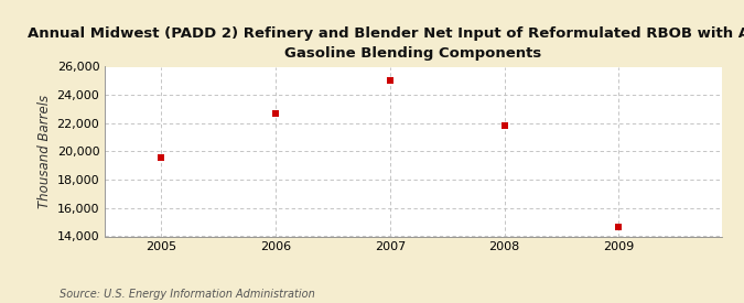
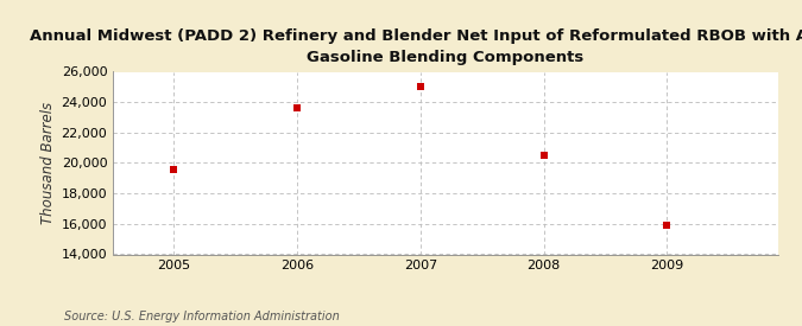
2006: 22,700 -> 23,600
2008: 21,800 -> 20,500
2009: 14,700 -> 15,900
